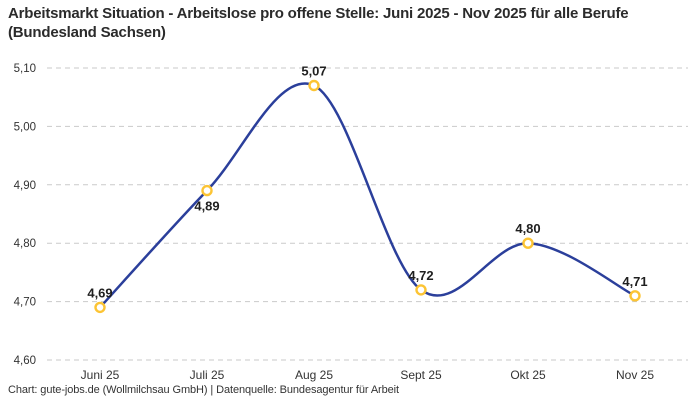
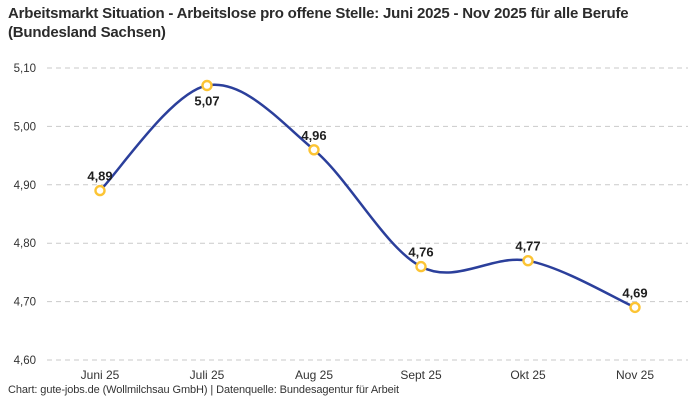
Juni 25: 4,69 -> 4,89
Juli 25: 4,89 -> 5,07
Aug 25: 5,07 -> 4,96
Sept 25: 4,72 -> 4,76
Okt 25: 4,80 -> 4,77
Nov 25: 4,71 -> 4,69
